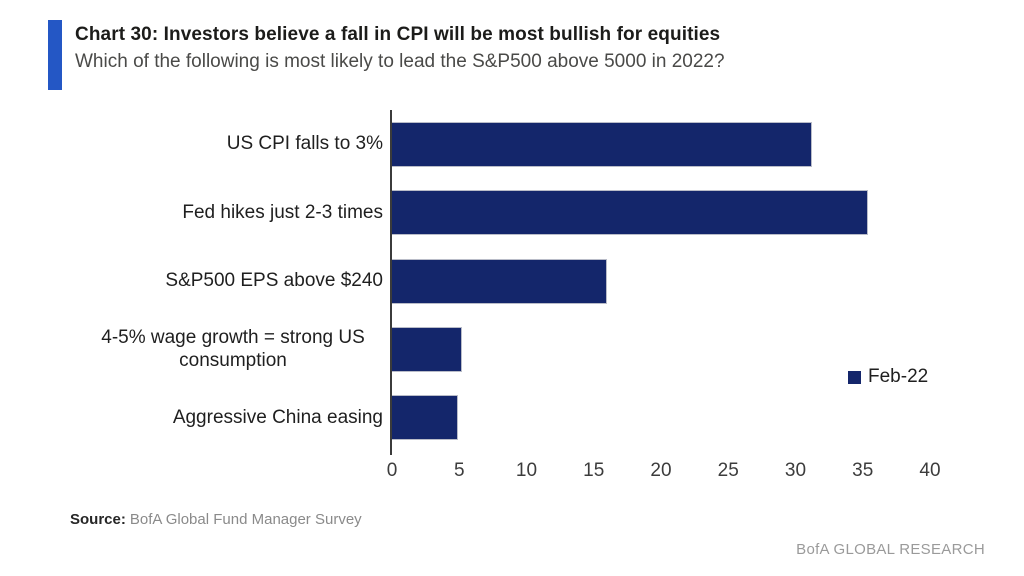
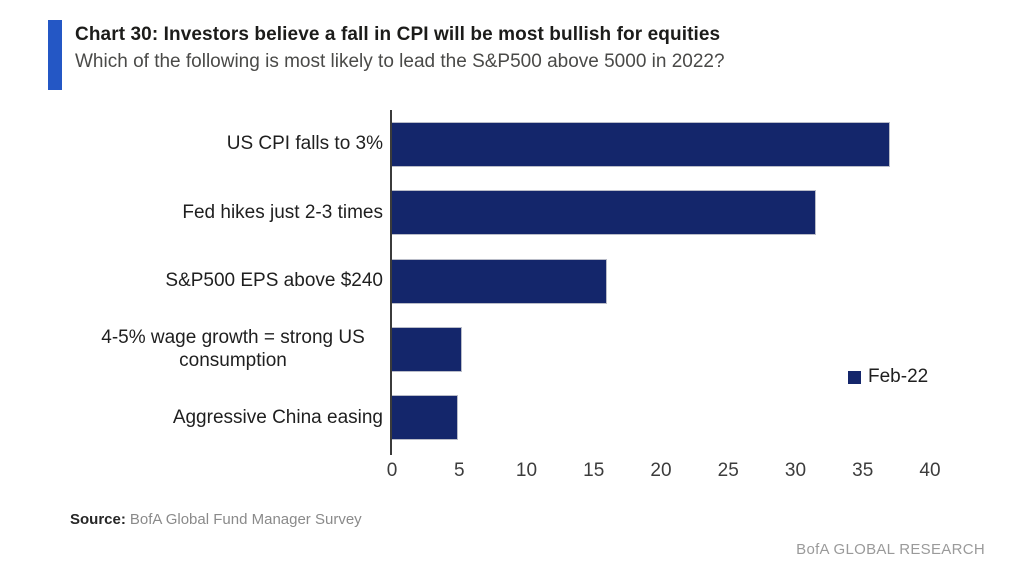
US CPI falls to 3%: 31.2 -> 37.0
Fed hikes just 2-3 times: 35.4 -> 31.5
